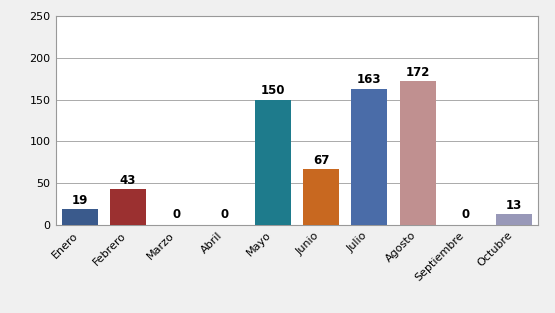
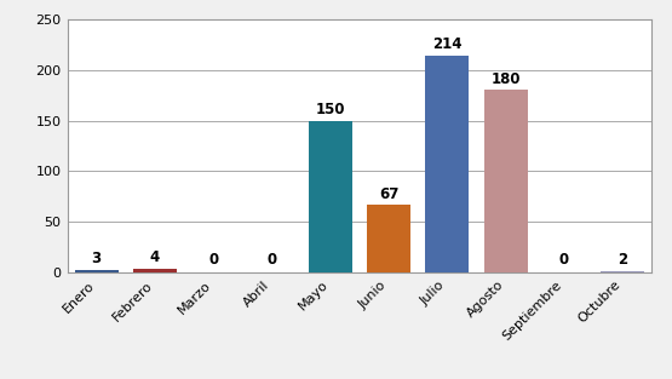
Enero: 19 -> 3
Febrero: 43 -> 4
Julio: 163 -> 214
Agosto: 172 -> 180
Octubre: 13 -> 2
